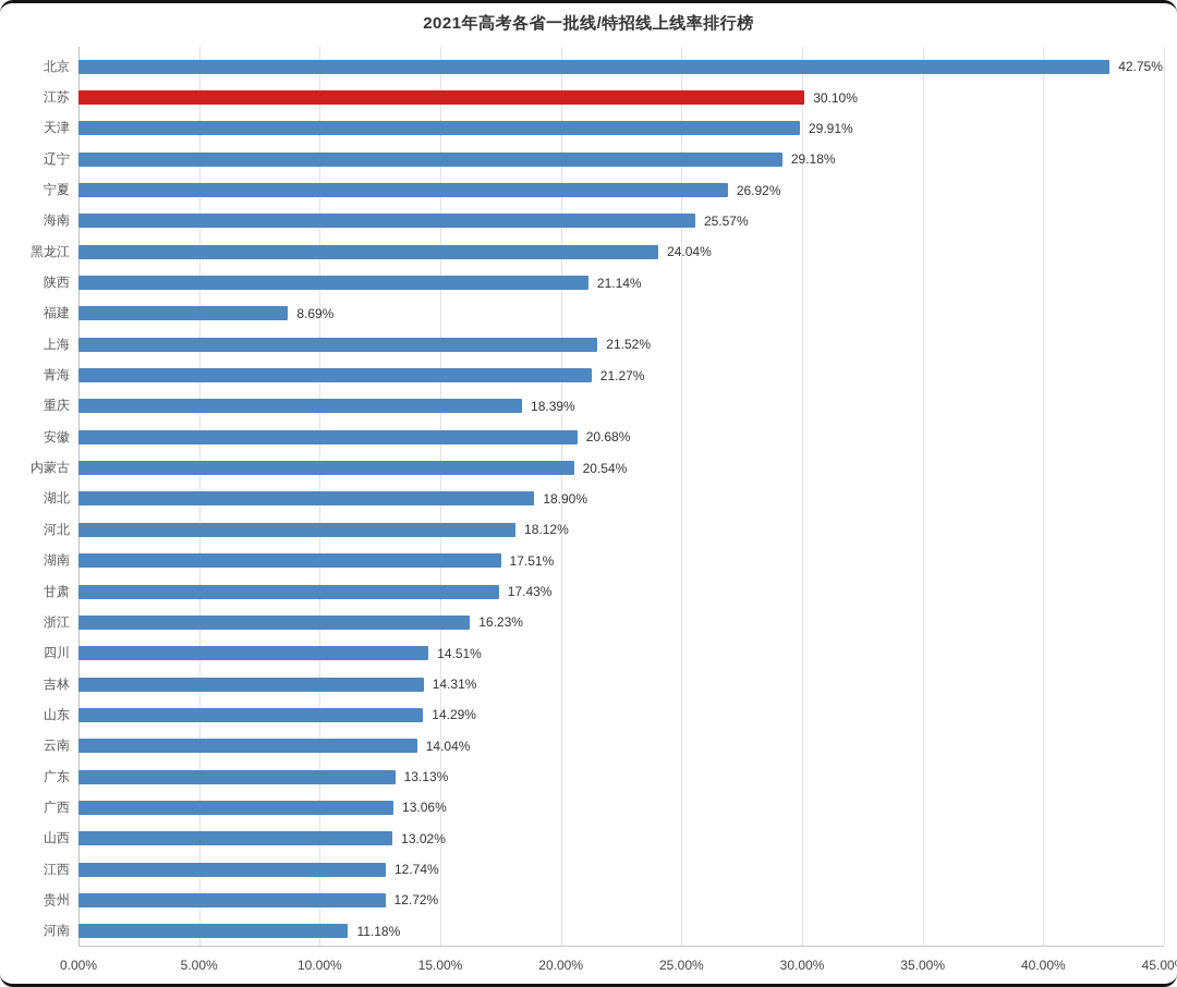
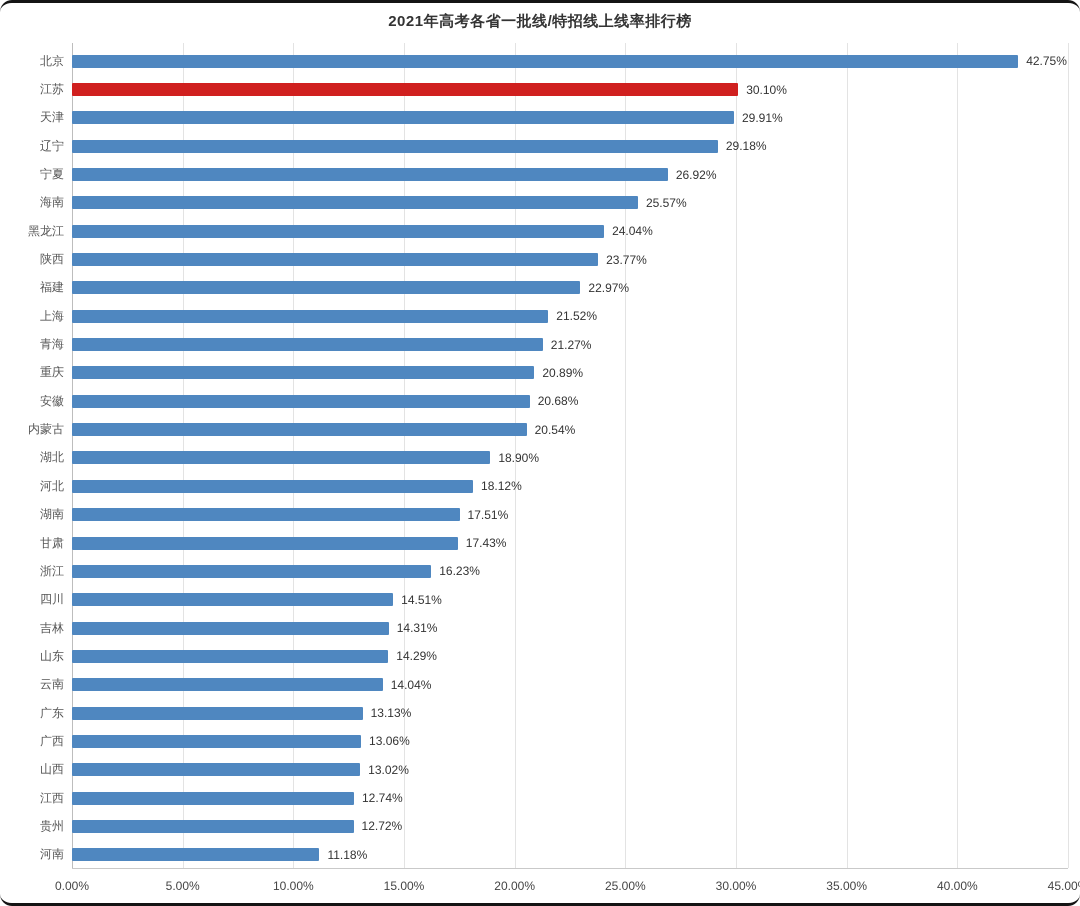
陕西: 21.14% -> 23.77%
福建: 8.69% -> 22.97%
重庆: 18.39% -> 20.89%
